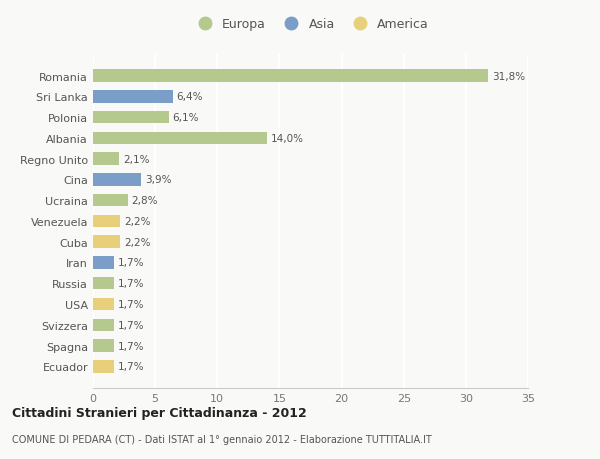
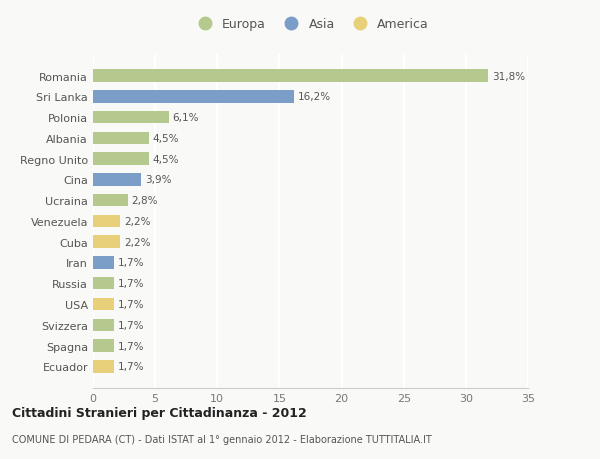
Sri Lanka: 6,4% -> 16,2%
Albania: 14,0% -> 4,5%
Regno Unito: 2,1% -> 4,5%
